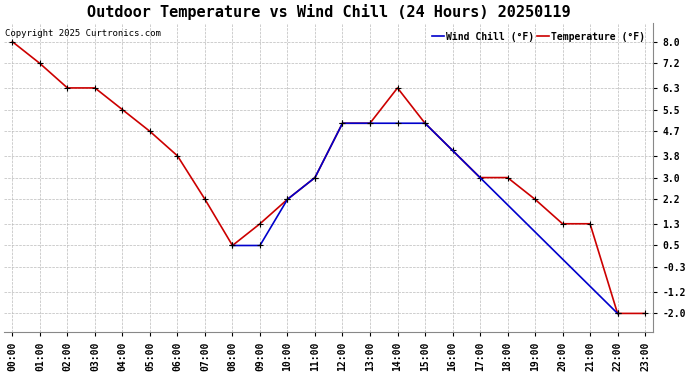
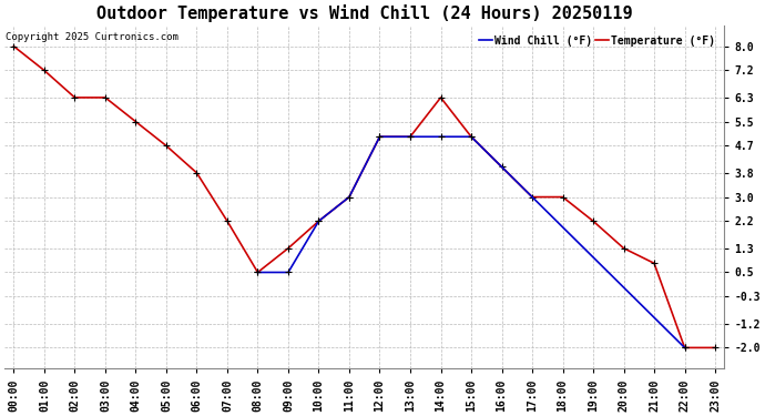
Temperature (°F)/21:00: 1.3 -> 0.8
